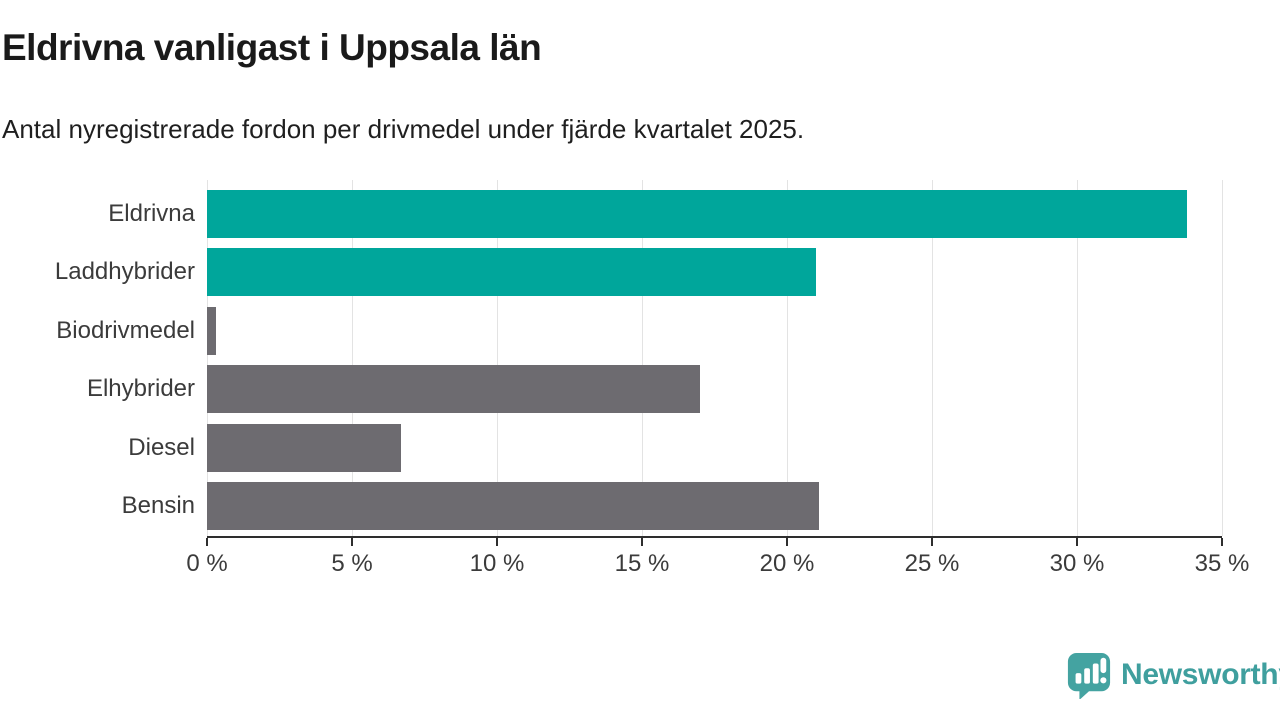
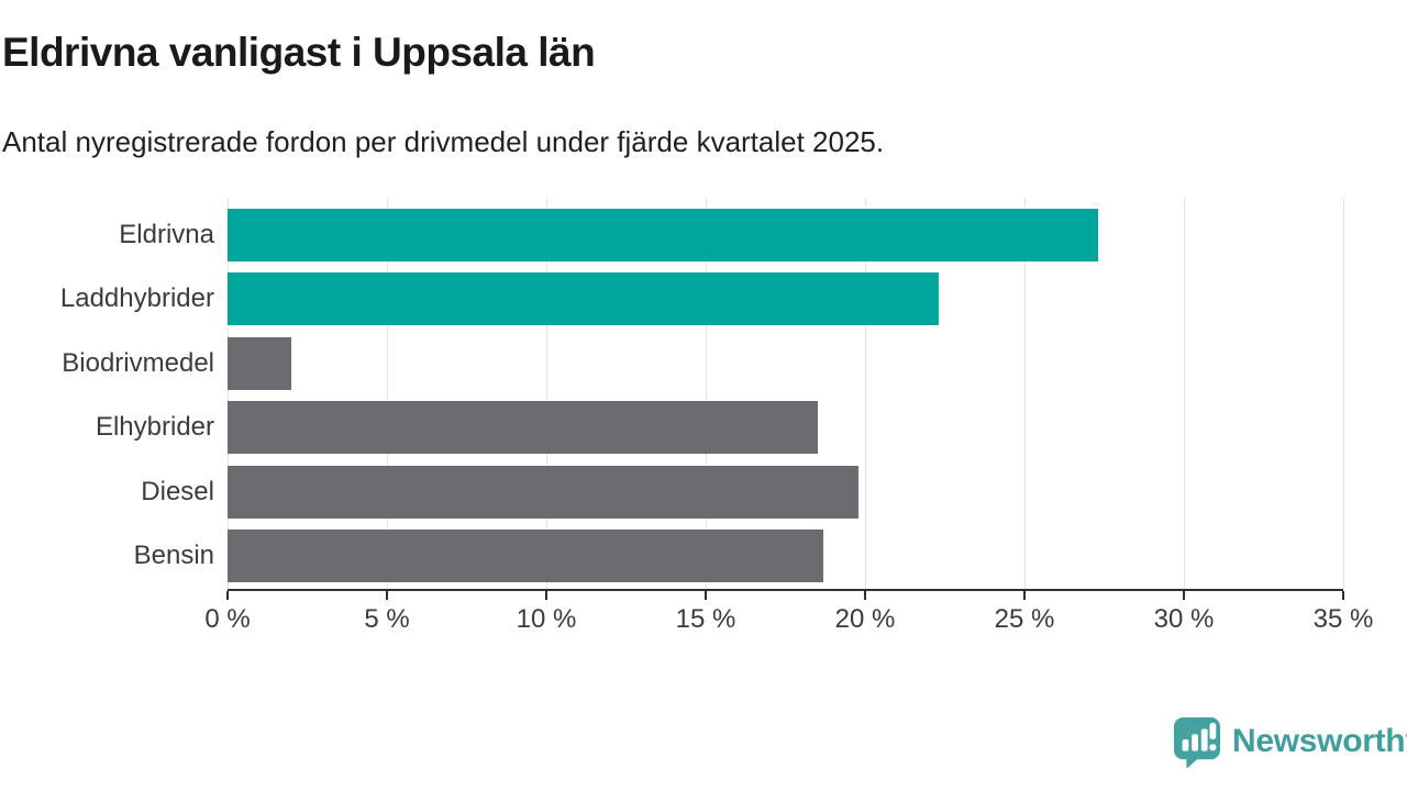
Eldrivna: 33.8% -> 27.3%
Laddhybrider: 21.0% -> 22.3%
Biodrivmedel: 0.3% -> 2.0%
Elhybrider: 17.0% -> 18.5%
Diesel: 6.7% -> 19.8%
Bensin: 21.1% -> 18.7%
